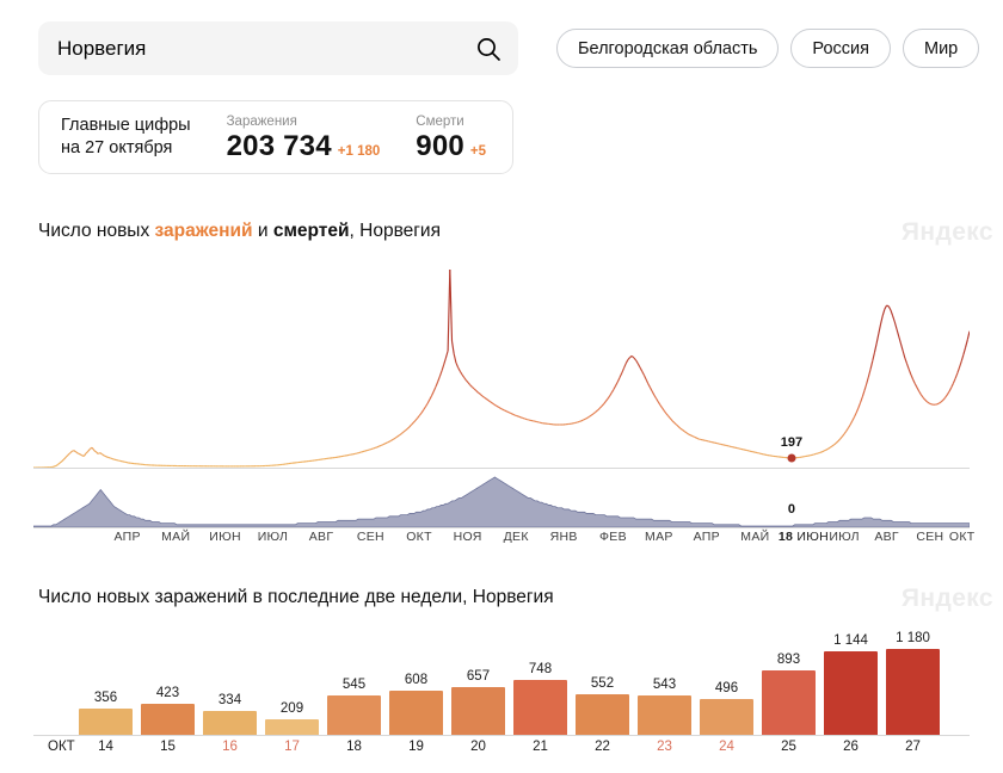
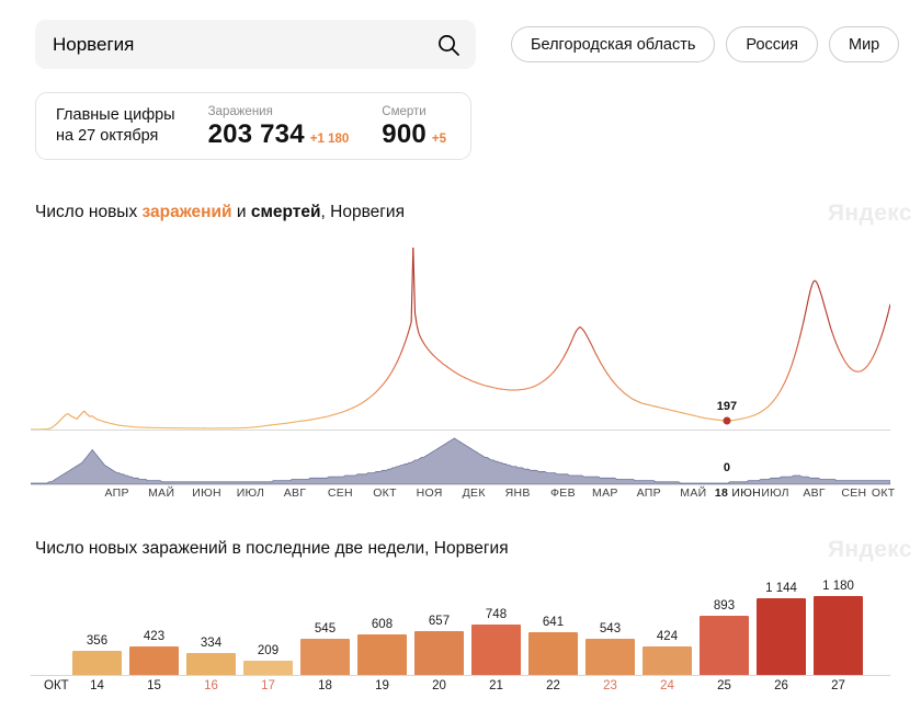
Число новых заражений в последние две недели, Норвегия/22: 552 -> 641
Число новых заражений в последние две недели, Норвегия/24: 496 -> 424
